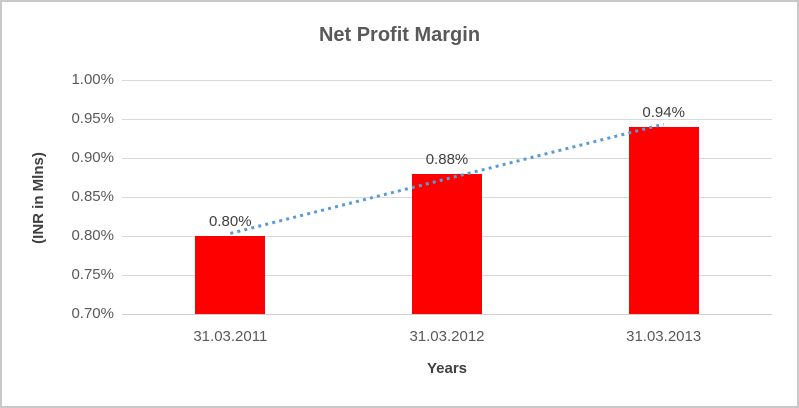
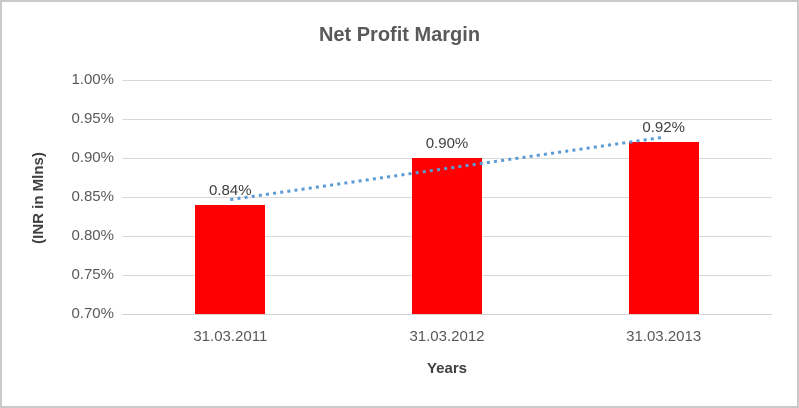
31.03.2011: 0.80% -> 0.84%
31.03.2012: 0.88% -> 0.90%
31.03.2013: 0.94% -> 0.92%
